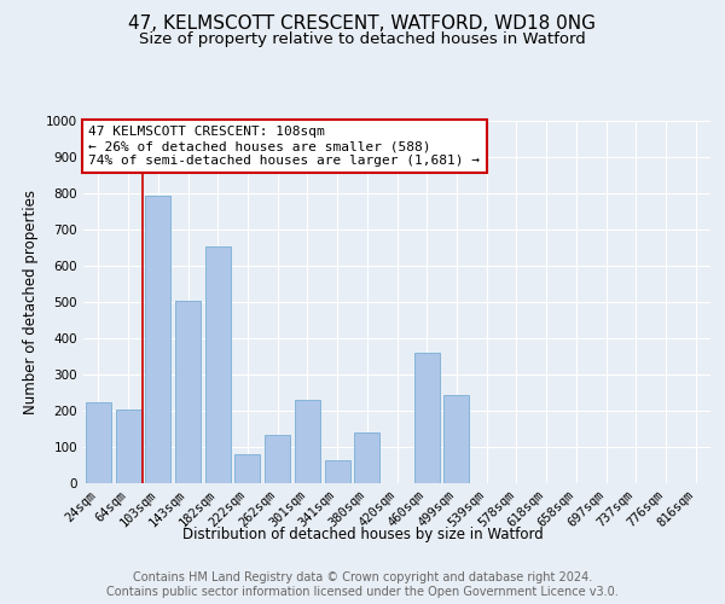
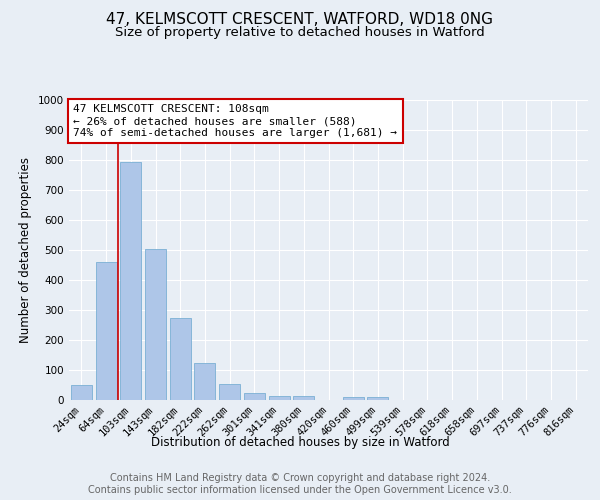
24sqm: 225 -> 50
64sqm: 205 -> 460
182sqm: 655 -> 275
222sqm: 80 -> 125
262sqm: 135 -> 52
301sqm: 230 -> 22
341sqm: 65 -> 12
380sqm: 140 -> 12
460sqm: 360 -> 10
499sqm: 245 -> 10
